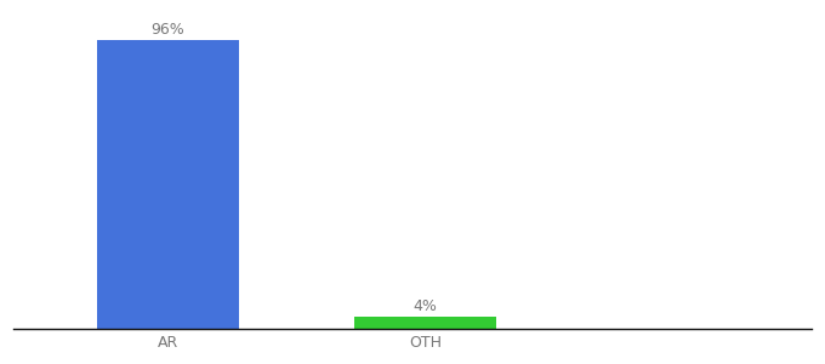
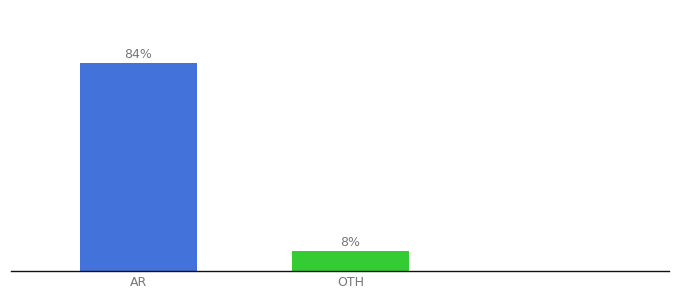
AR: 96% -> 84%
OTH: 4% -> 8%
